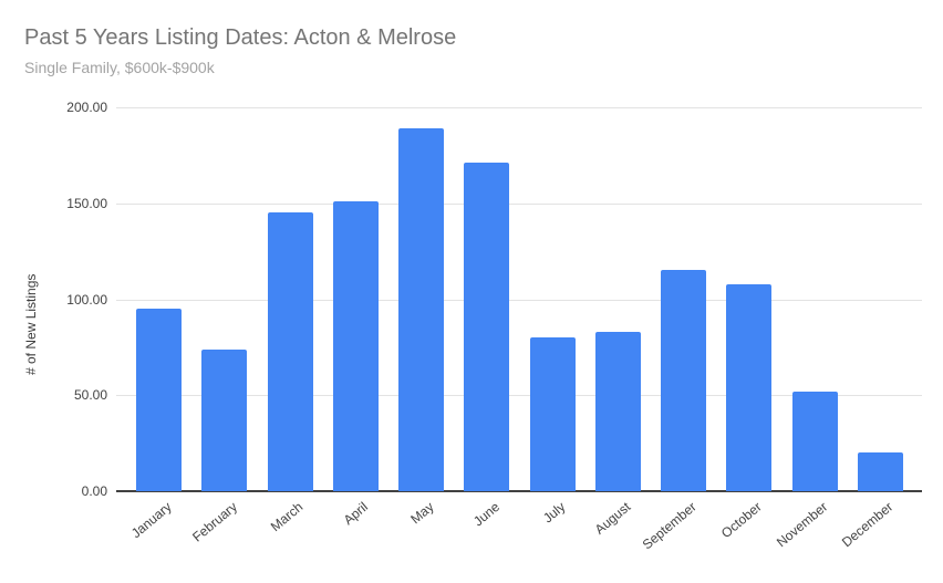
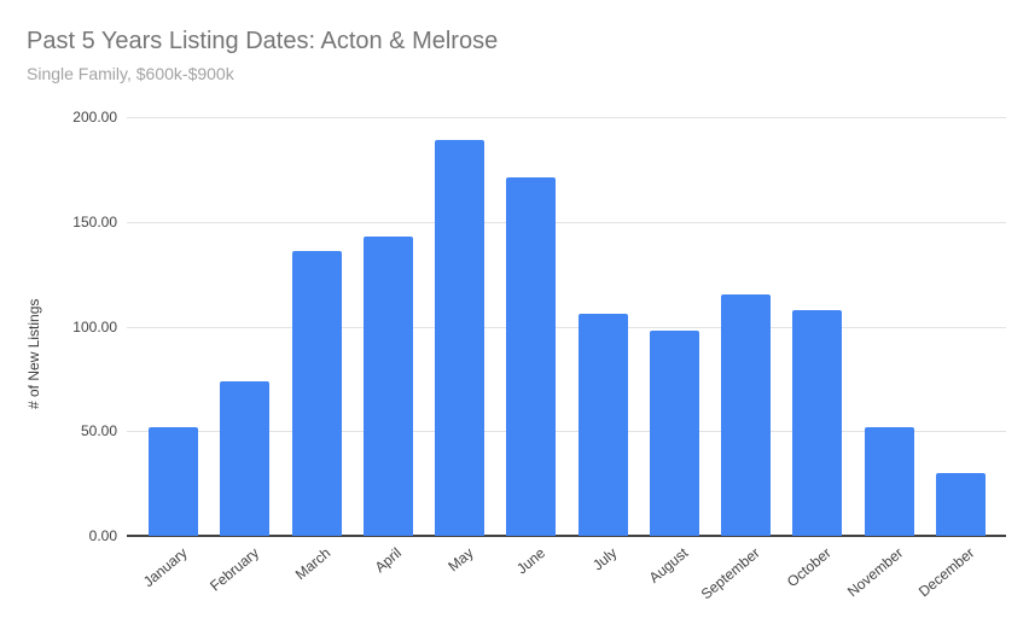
January: 95 -> 52
March: 145 -> 136
April: 151 -> 143
July: 80 -> 106
August: 83 -> 98
December: 20 -> 30
